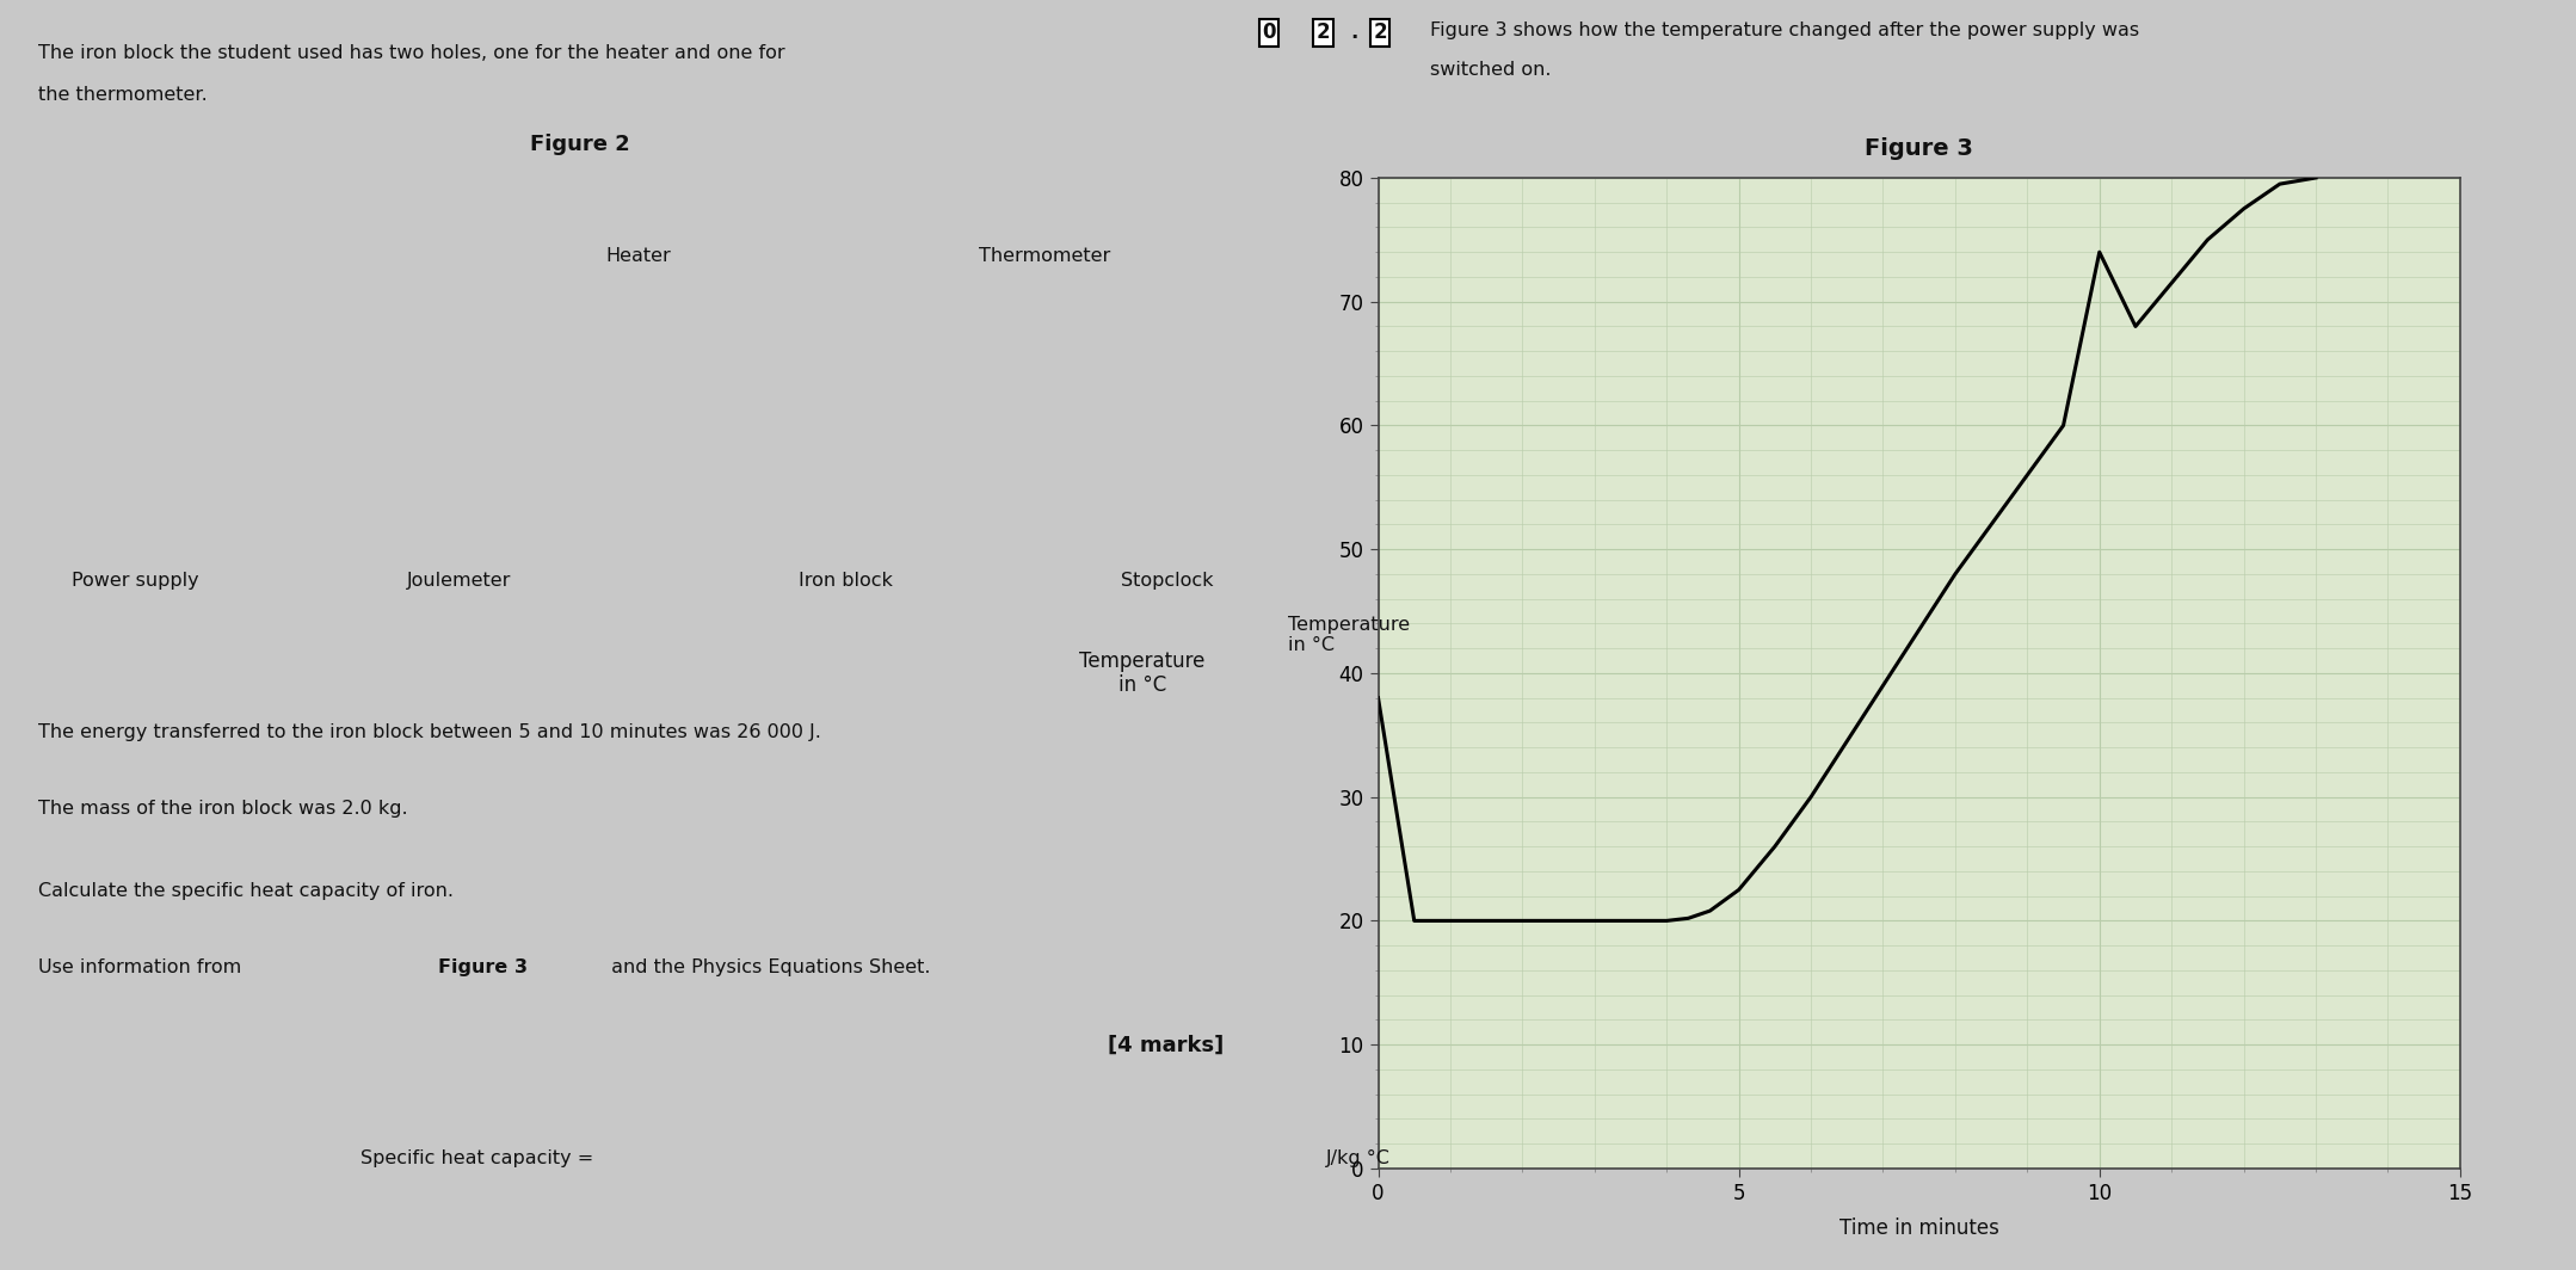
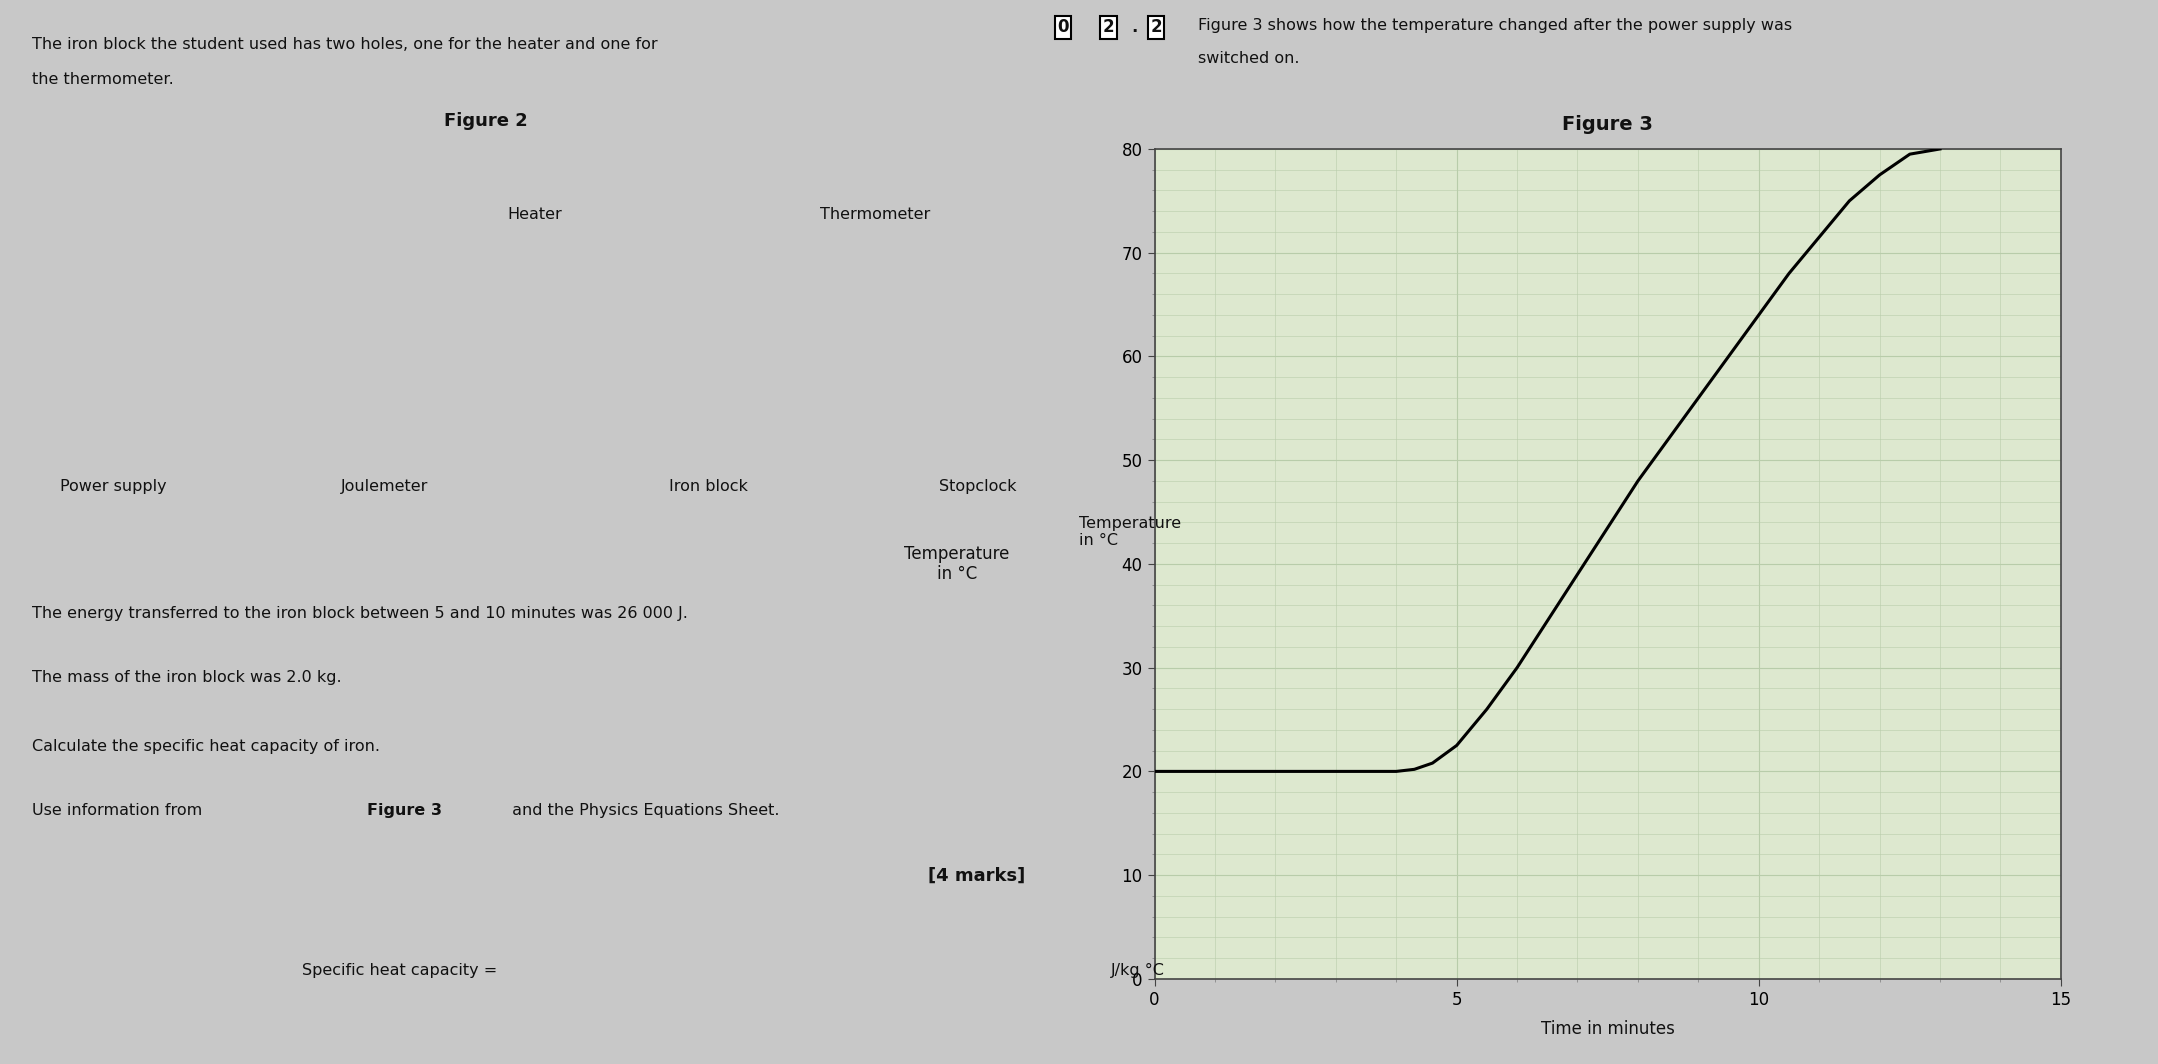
0: 38.0 -> 20.0
10: 74.0 -> 64.0
